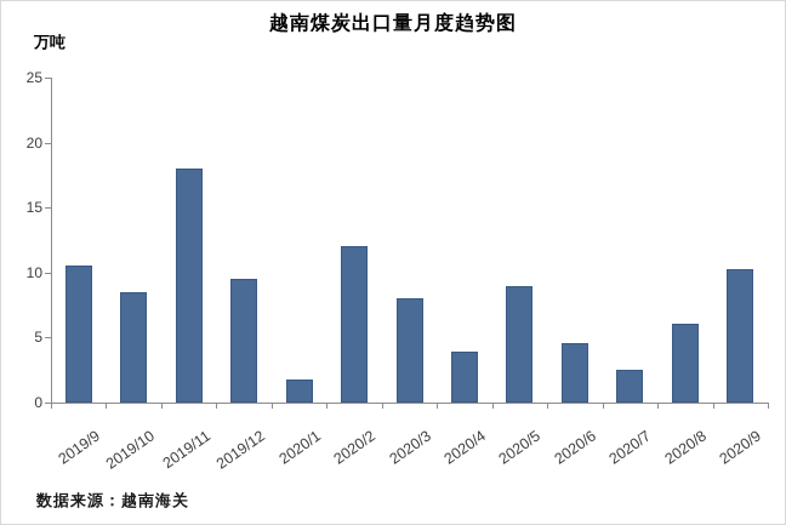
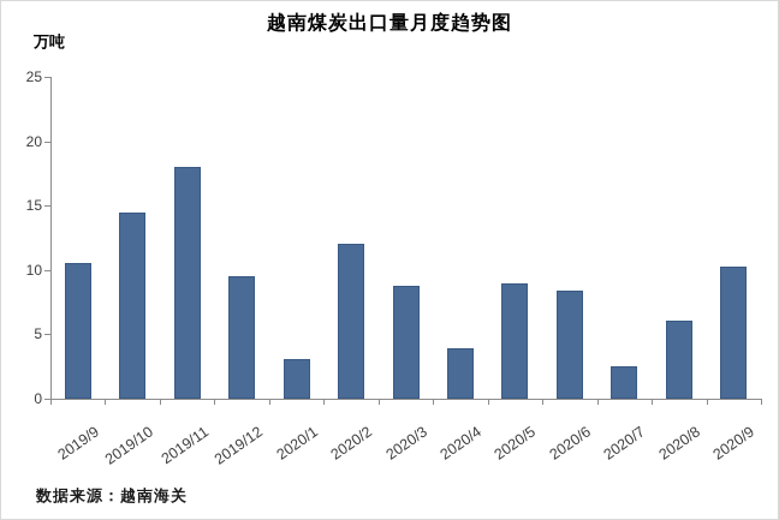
2019/10: 8.5 -> 14.5
2020/1: 1.8 -> 3.1
2020/3: 8.0 -> 8.8
2020/6: 4.6 -> 8.4
